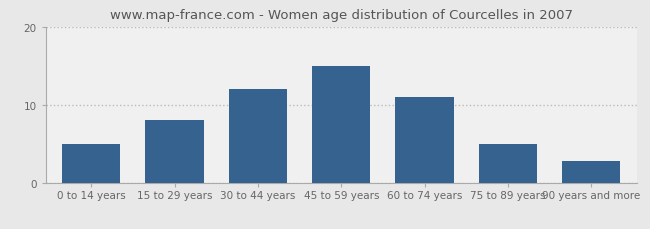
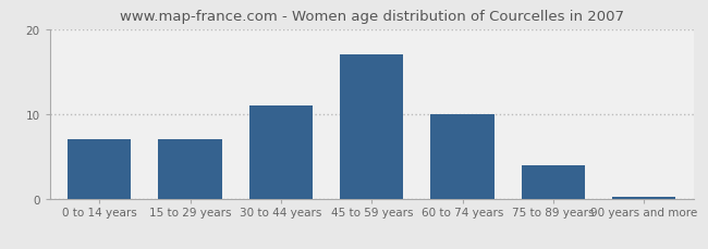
0 to 14 years: 5.0 -> 7.0
15 to 29 years: 8.0 -> 7.0
30 to 44 years: 12.0 -> 11.0
45 to 59 years: 15.0 -> 17.0
60 to 74 years: 11.0 -> 10.0
75 to 89 years: 5.0 -> 4.0
90 years and more: 2.8 -> 0.3
